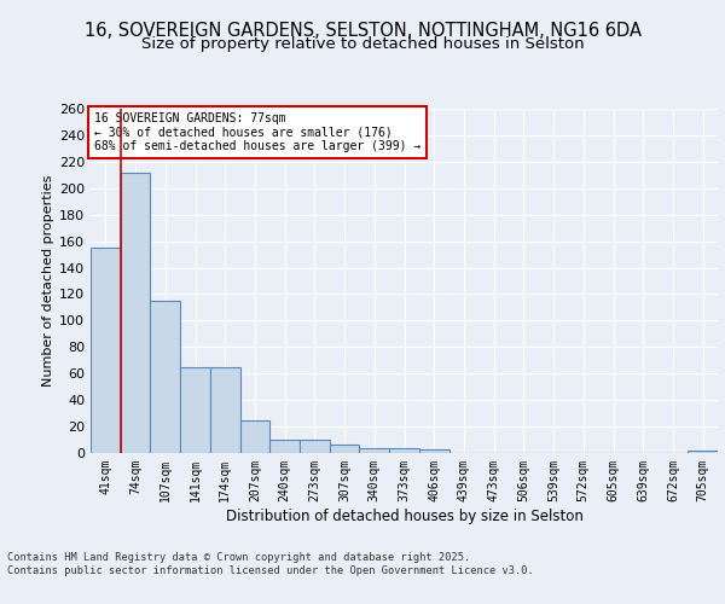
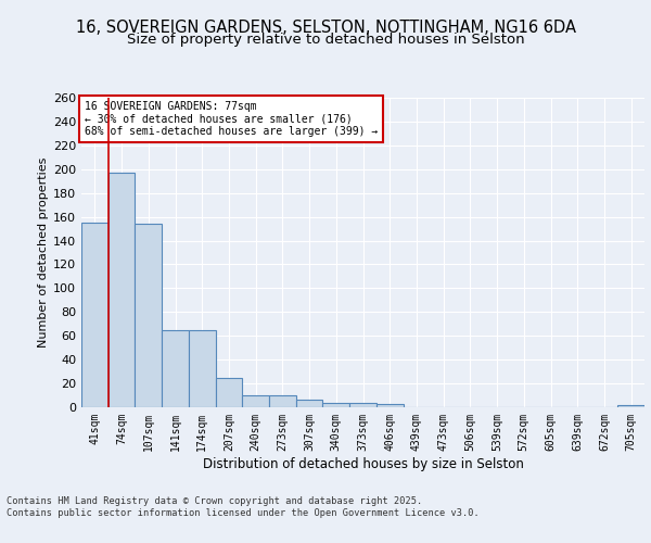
74sqm: 212 -> 197
107sqm: 115 -> 154
